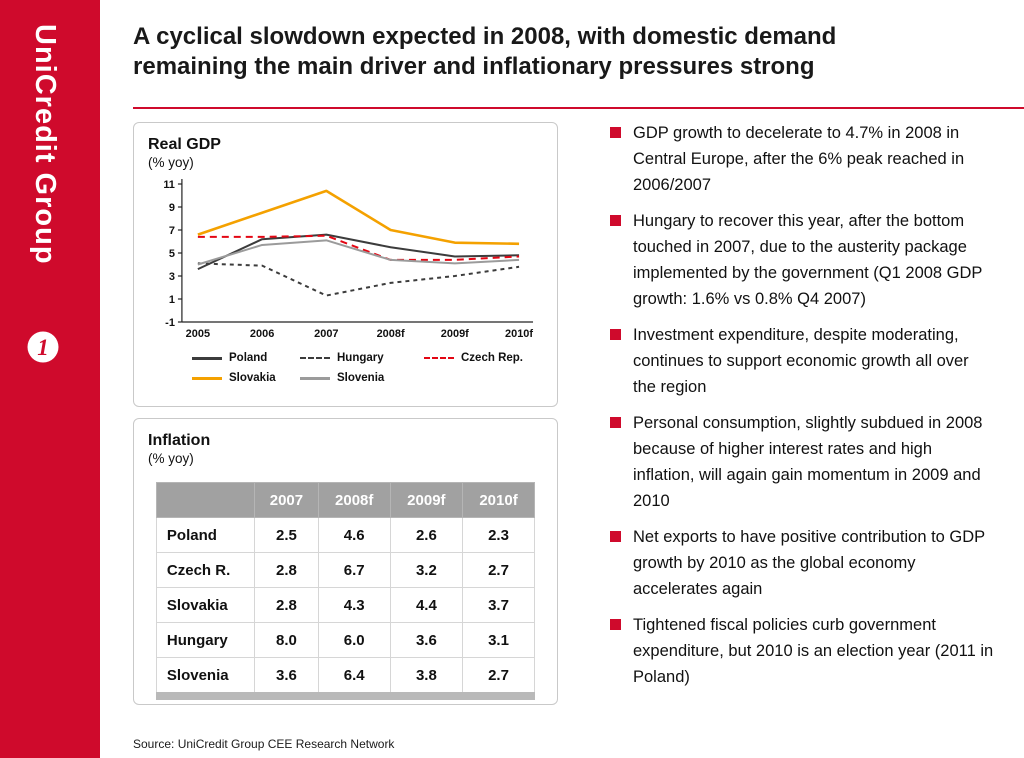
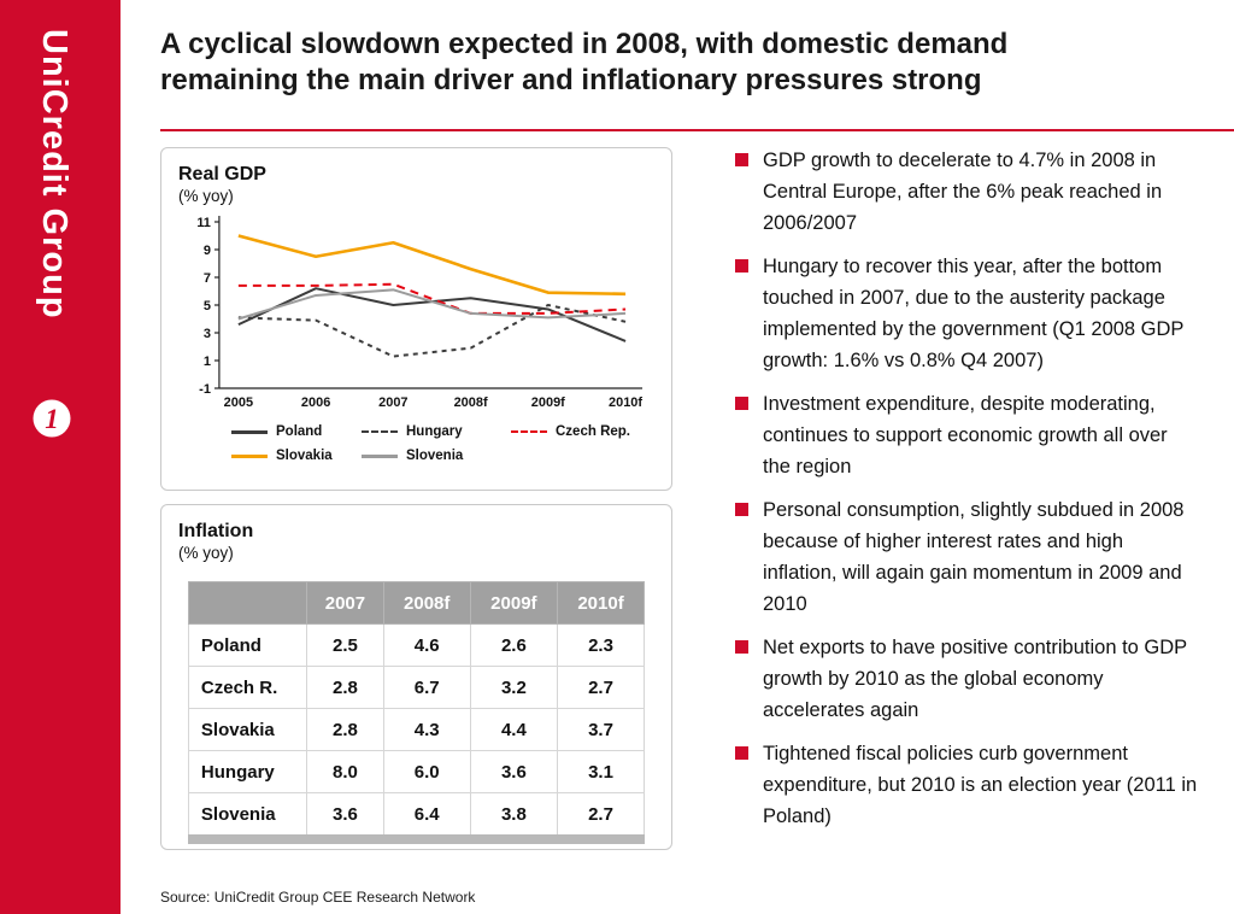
Slovakia/2005: 6.6 -> 10.0
Poland/2007: 6.6 -> 5.0
Slovakia/2007: 10.4 -> 9.5
Hungary/2008f: 2.4 -> 1.9
Slovakia/2008f: 7.0 -> 7.6
Hungary/2009f: 3.0 -> 5.0
Poland/2010f: 4.8 -> 2.4
